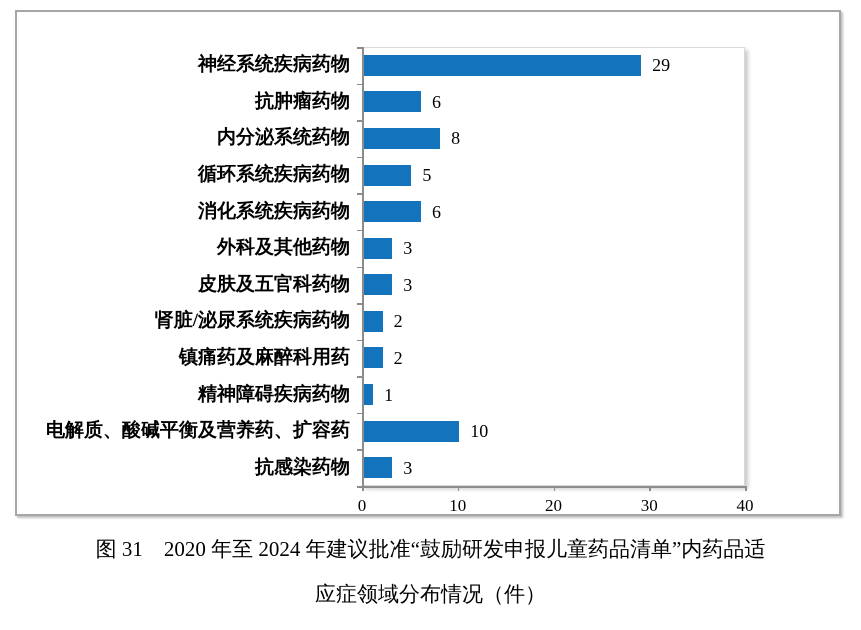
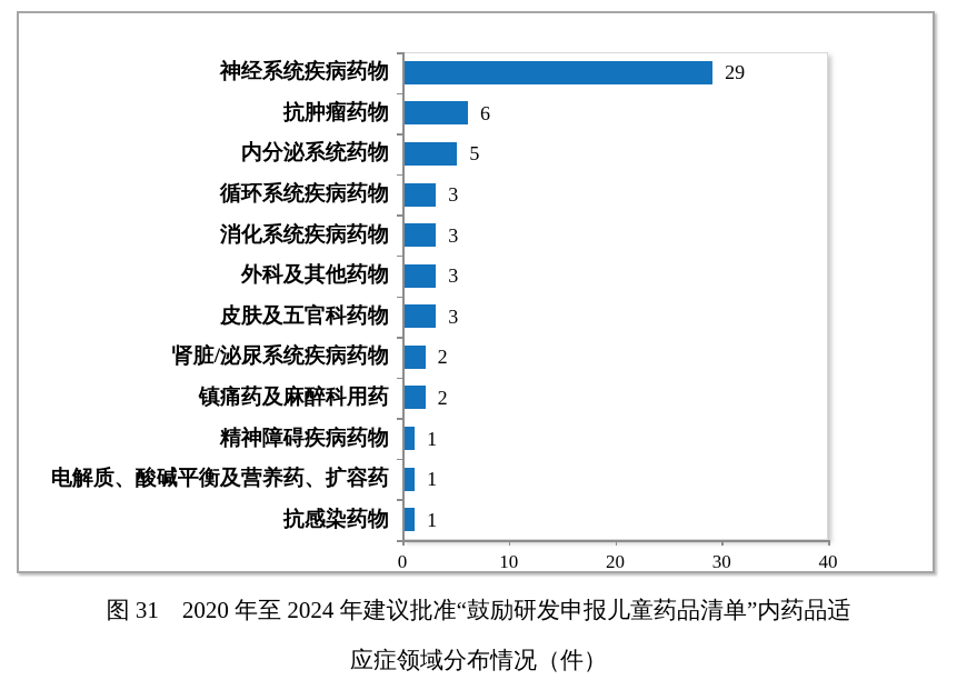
内分泌系统药物: 8 -> 5
循环系统疾病药物: 5 -> 3
消化系统疾病药物: 6 -> 3
电解质、酸碱平衡及营养药、扩容药: 10 -> 1
抗感染药物: 3 -> 1
